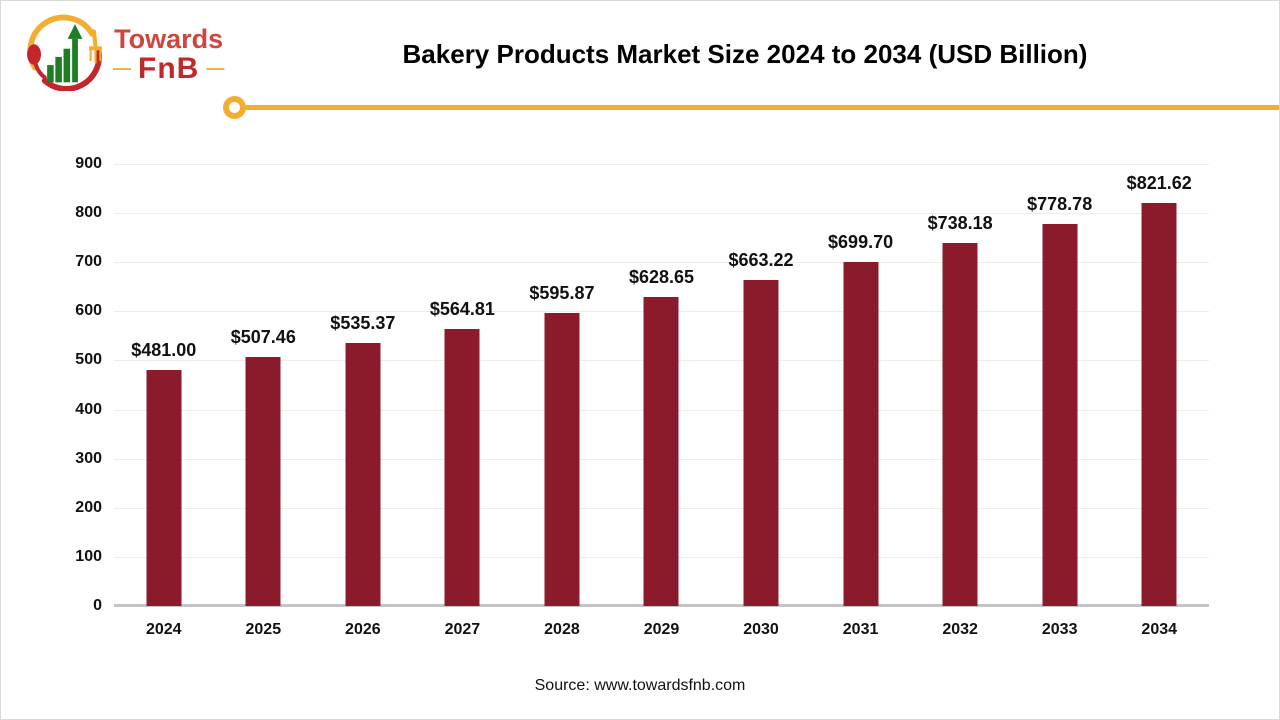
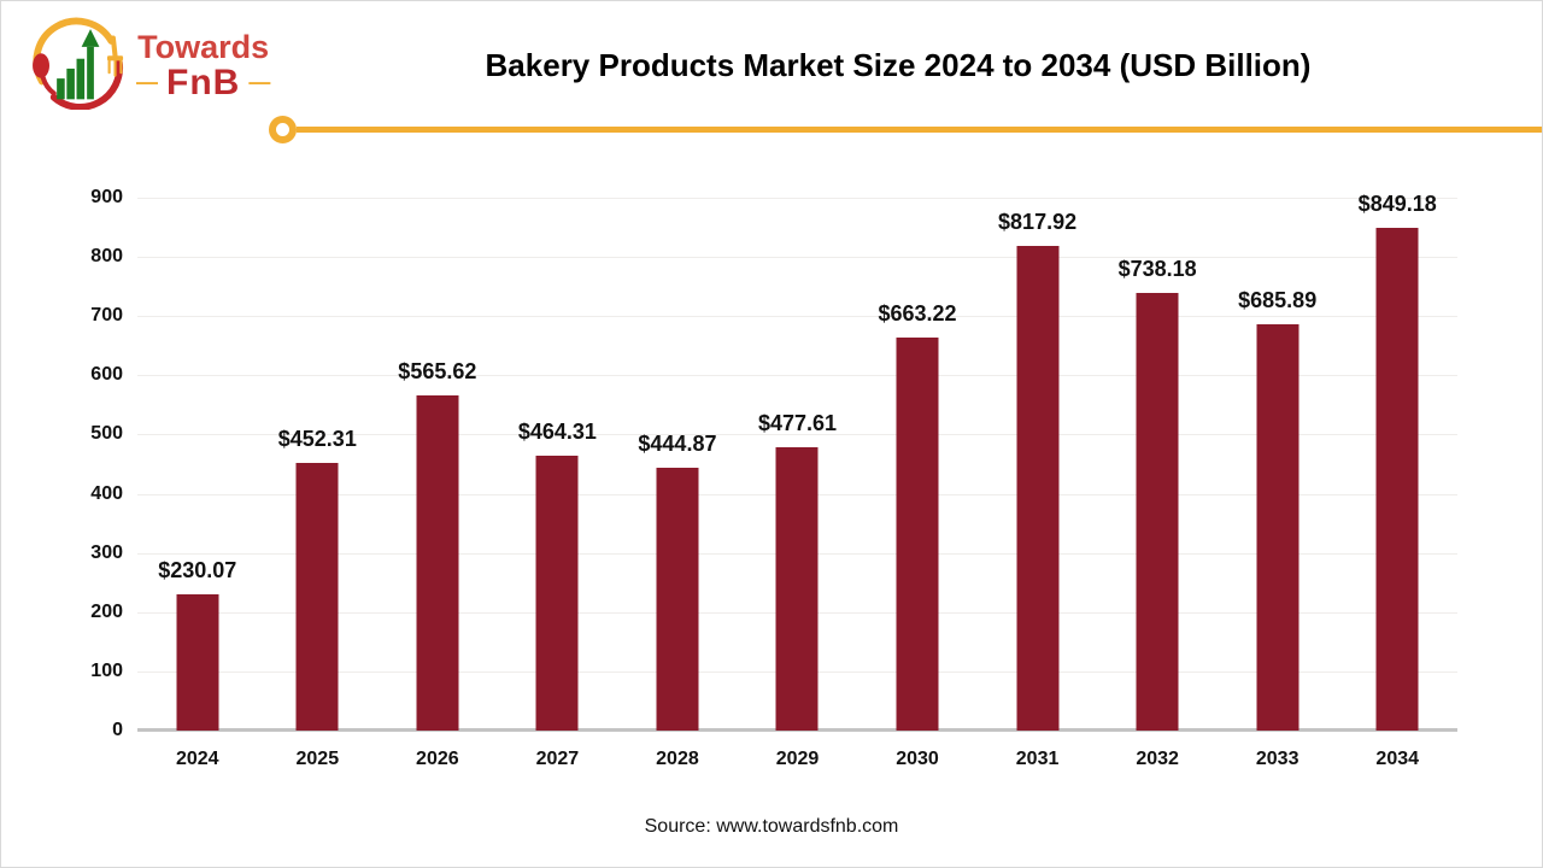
2024: $481.00 -> $230.07
2025: $507.46 -> $452.31
2026: $535.37 -> $565.62
2027: $564.81 -> $464.31
2028: $595.87 -> $444.87
2029: $628.65 -> $477.61
2031: $699.70 -> $817.92
2033: $778.78 -> $685.89
2034: $821.62 -> $849.18
